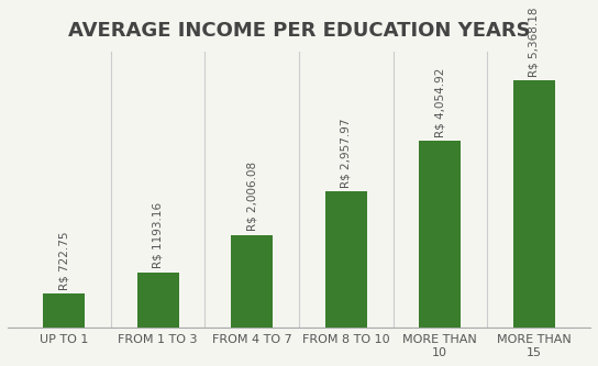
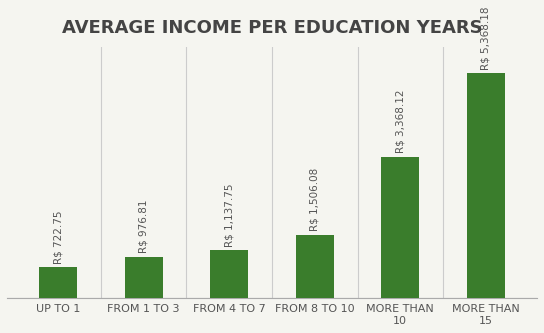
FROM 1 TO 3: 1193.16 -> 976.81
FROM 4 TO 7: 2,006.08 -> 1,137.75
FROM 8 TO 10: 2,957.97 -> 1,506.08
MORE THAN 10: 4,054.92 -> 3,368.12
